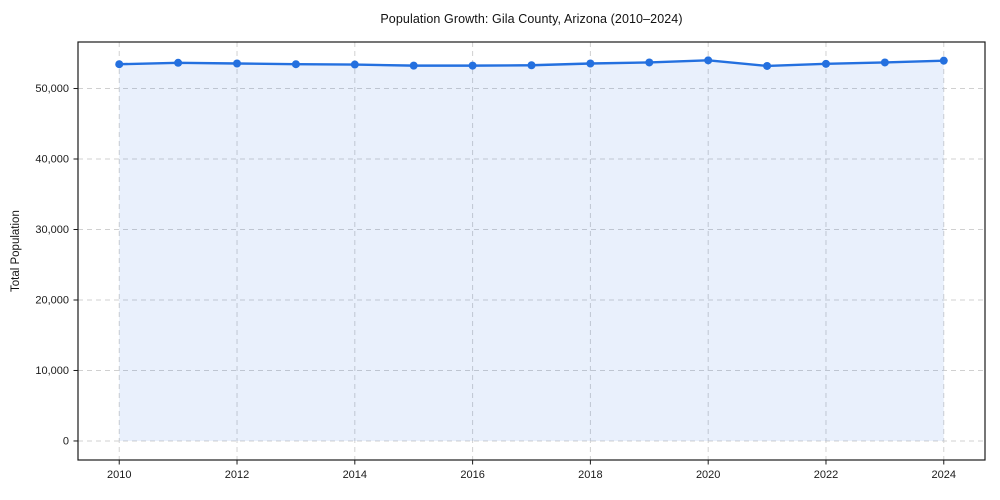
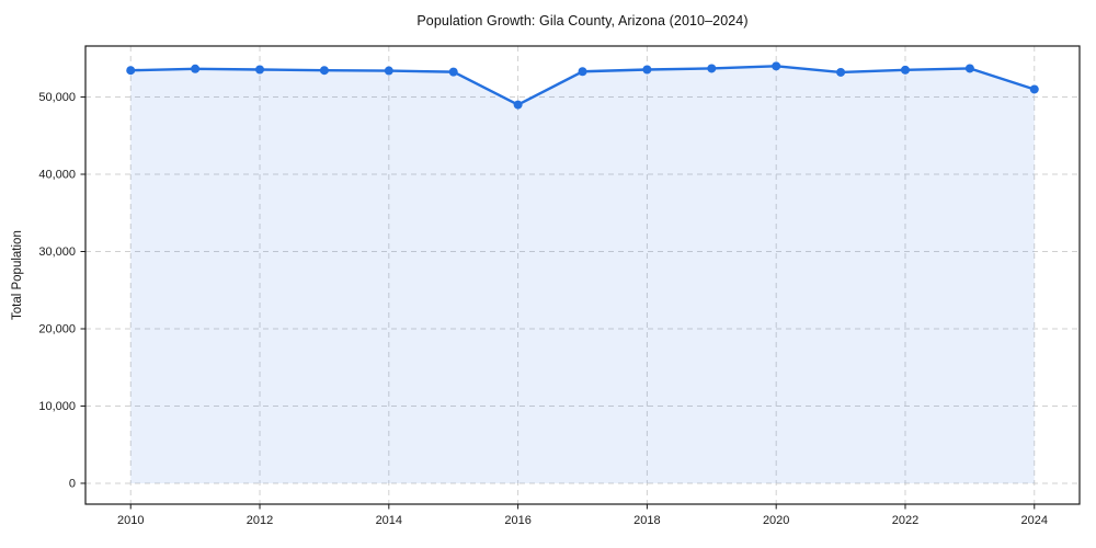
2016: 53000 -> 49000
2024: 54000 -> 51000
